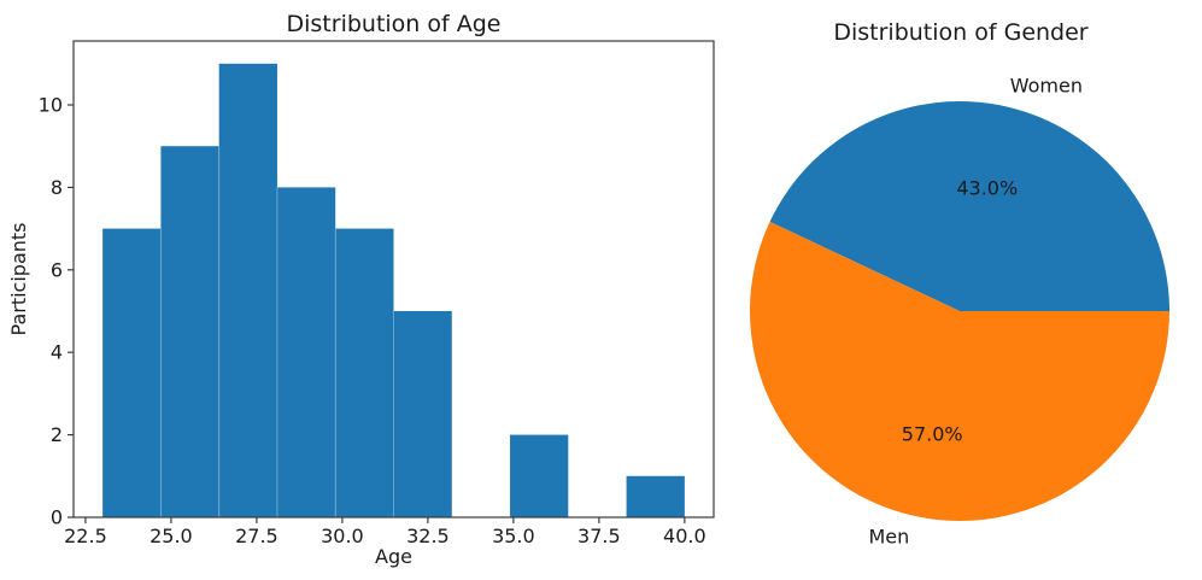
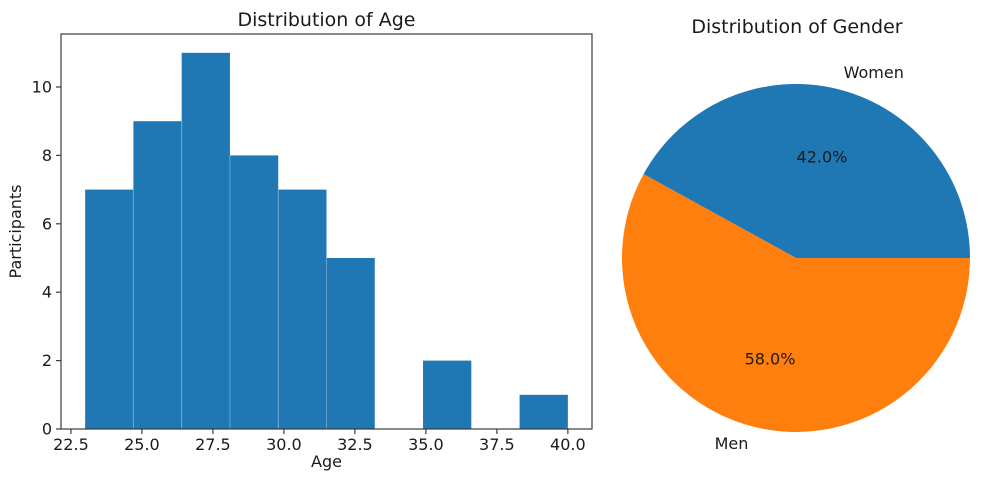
Distribution of Gender/Women: 43.0% -> 42.0%
Distribution of Gender/Men: 57.0% -> 58.0%
